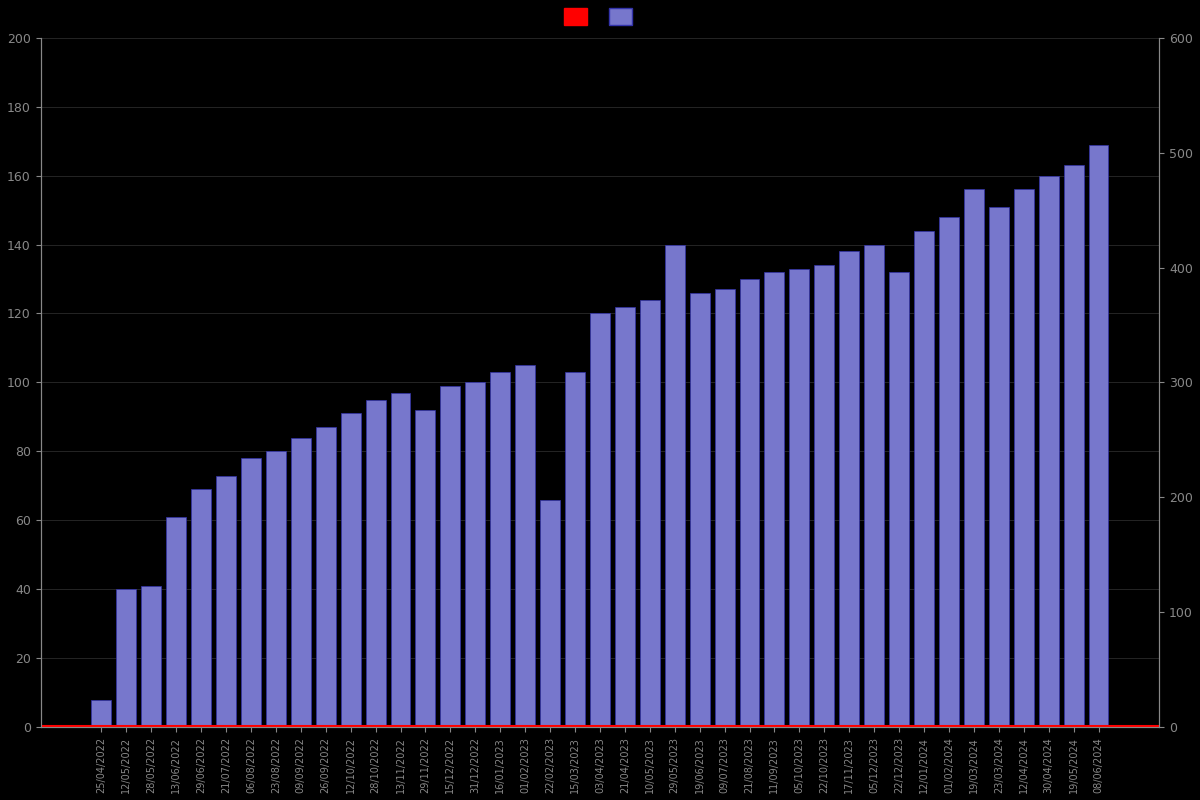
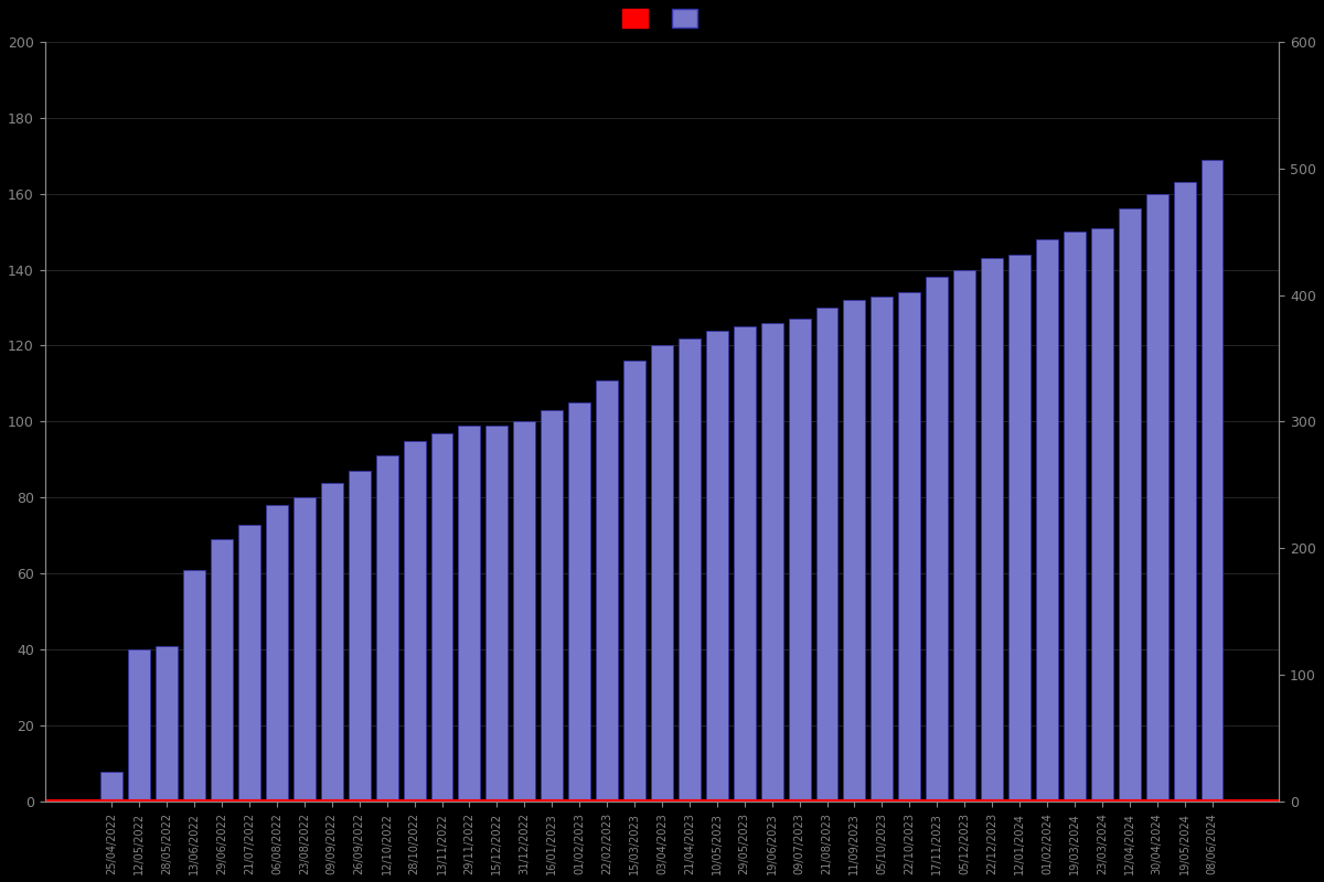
29/11/2022: 92 -> 99
22/02/2023: 66 -> 111
15/03/2023: 103 -> 116
29/05/2023: 140 -> 125
22/12/2023: 132 -> 143
19/03/2024: 156 -> 150
